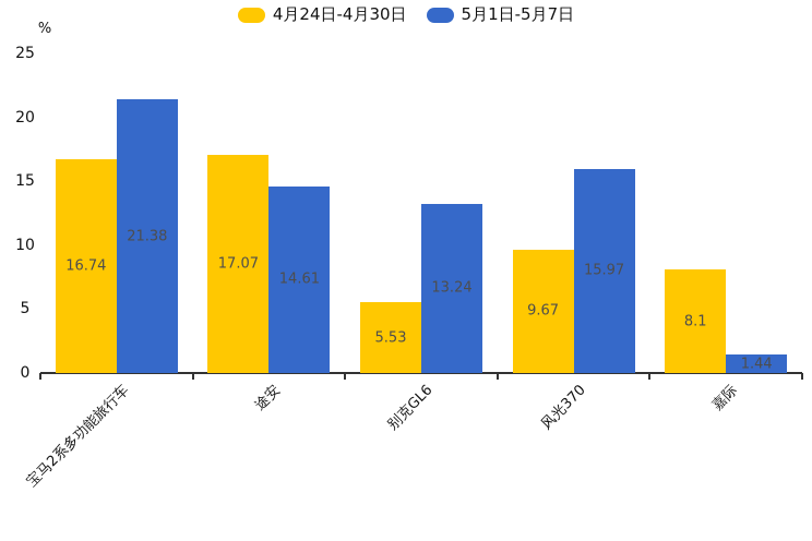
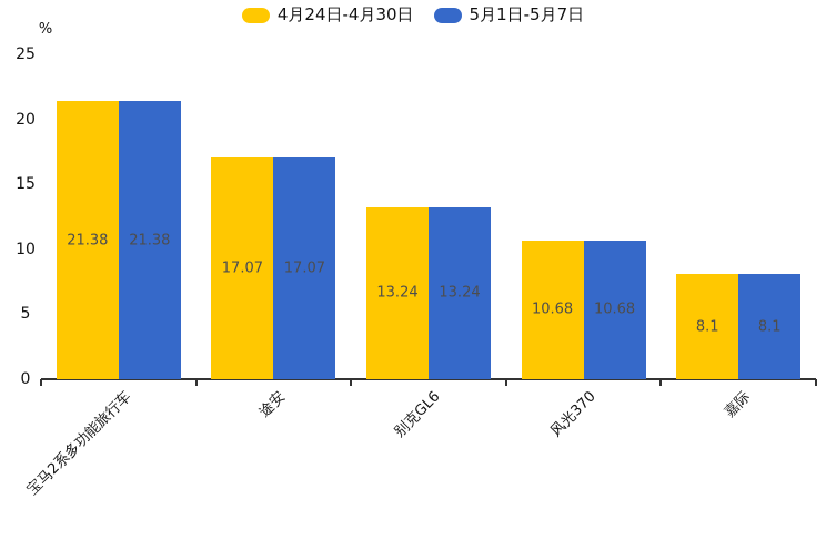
4月24日-4月30日/宝马2系多功能旅行车: 16.74 -> 21.38
5月1日-5月7日/途安: 14.61 -> 17.07
4月24日-4月30日/别克GL6: 5.53 -> 13.24
4月24日-4月30日/风光370: 9.67 -> 10.68
5月1日-5月7日/风光370: 15.97 -> 10.68
5月1日-5月7日/嘉际: 1.44 -> 8.1
